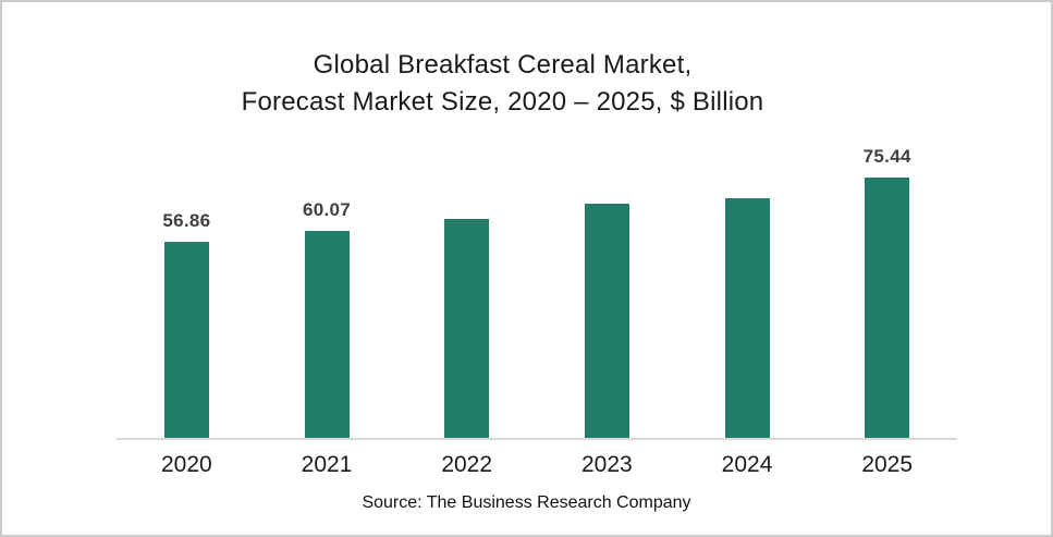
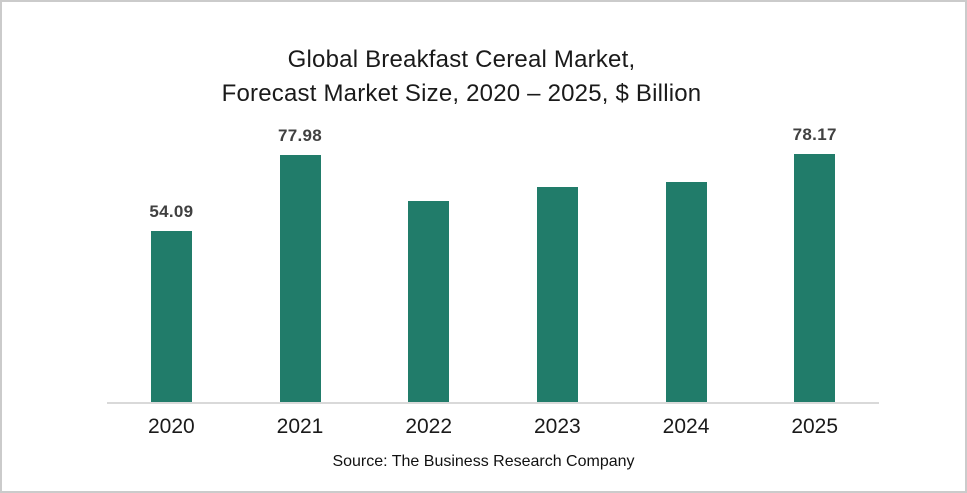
2020: 56.86 -> 54.09
2021: 60.07 -> 77.98
2025: 75.44 -> 78.17
